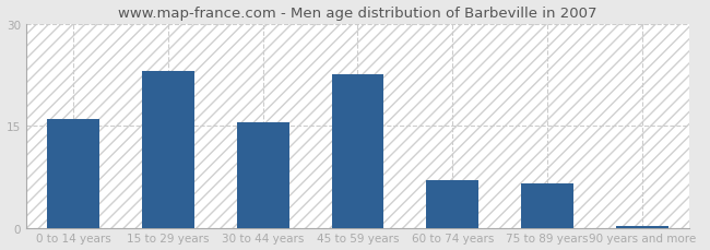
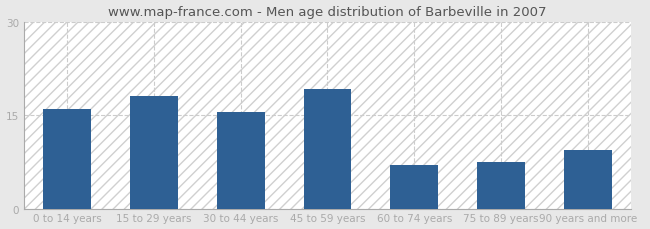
15 to 29 years: 23.0 -> 18.0
45 to 59 years: 22.5 -> 19.2
75 to 89 years: 6.5 -> 7.4
90 years and more: 0.3 -> 9.4
